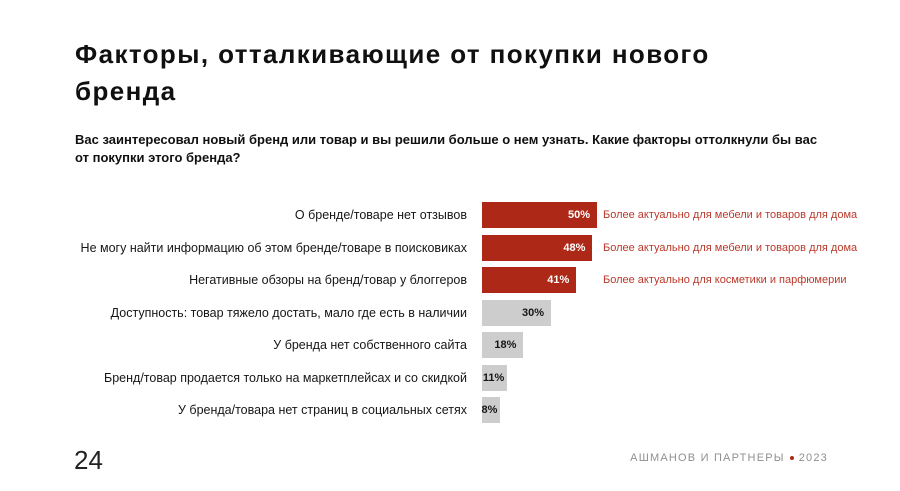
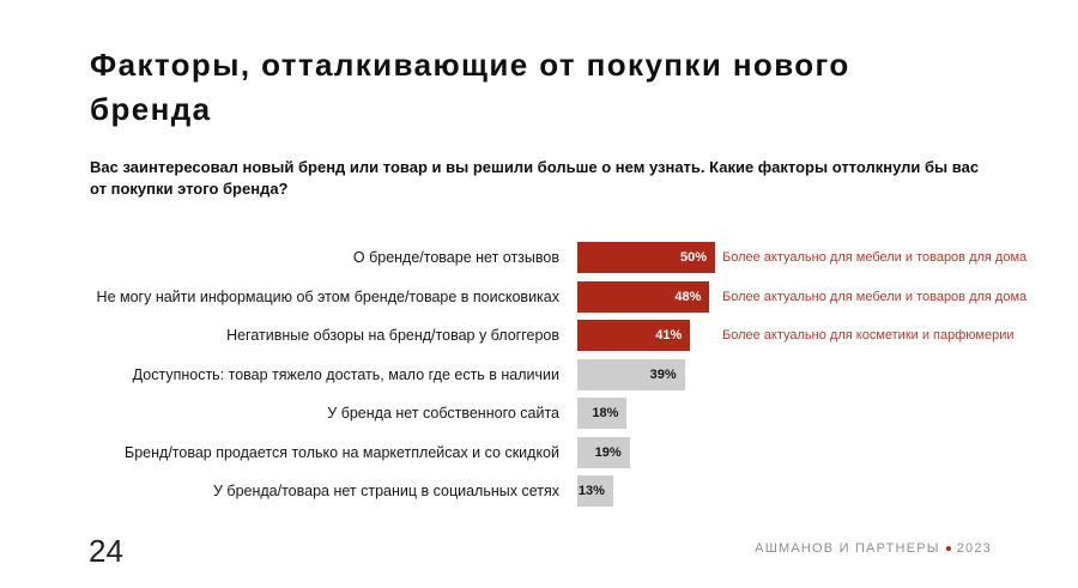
Доступность: товар тяжело достать, мало где есть в наличии: 30% -> 39%
Бренд/товар продается только на маркетплейсах и со скидкой: 11% -> 19%
У бренда/товара нет страниц в социальных сетях: 8% -> 13%
